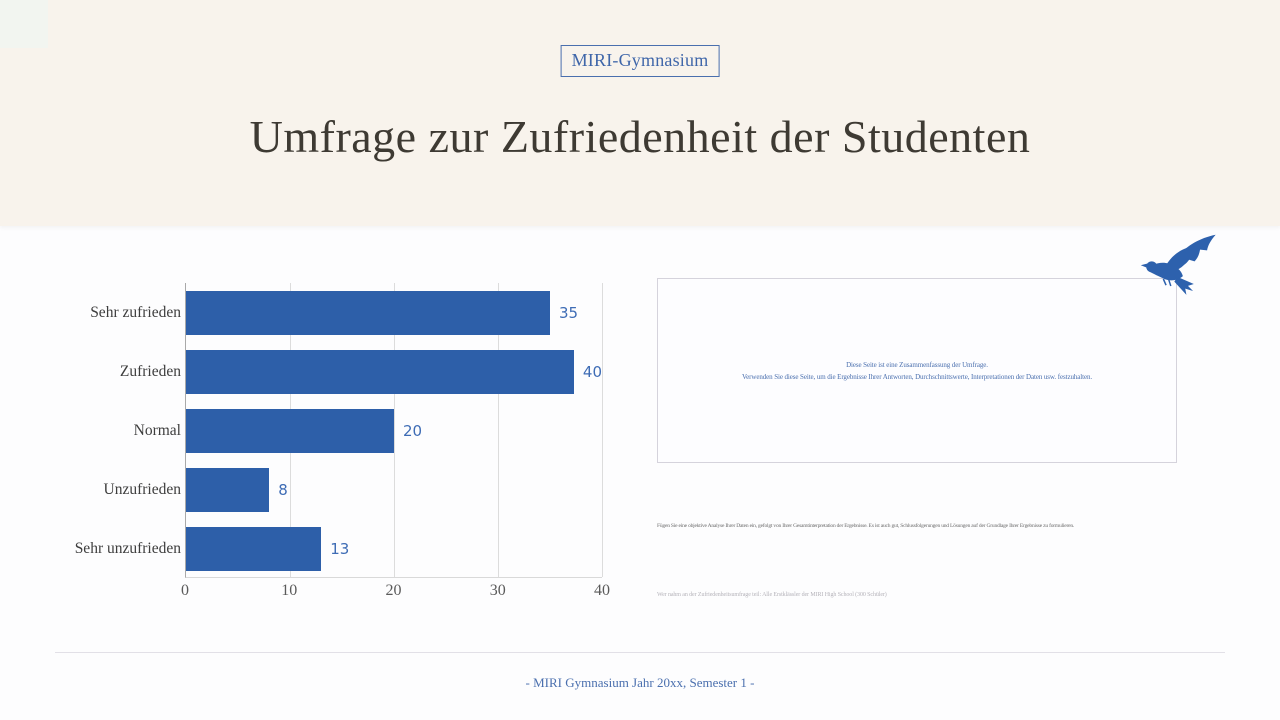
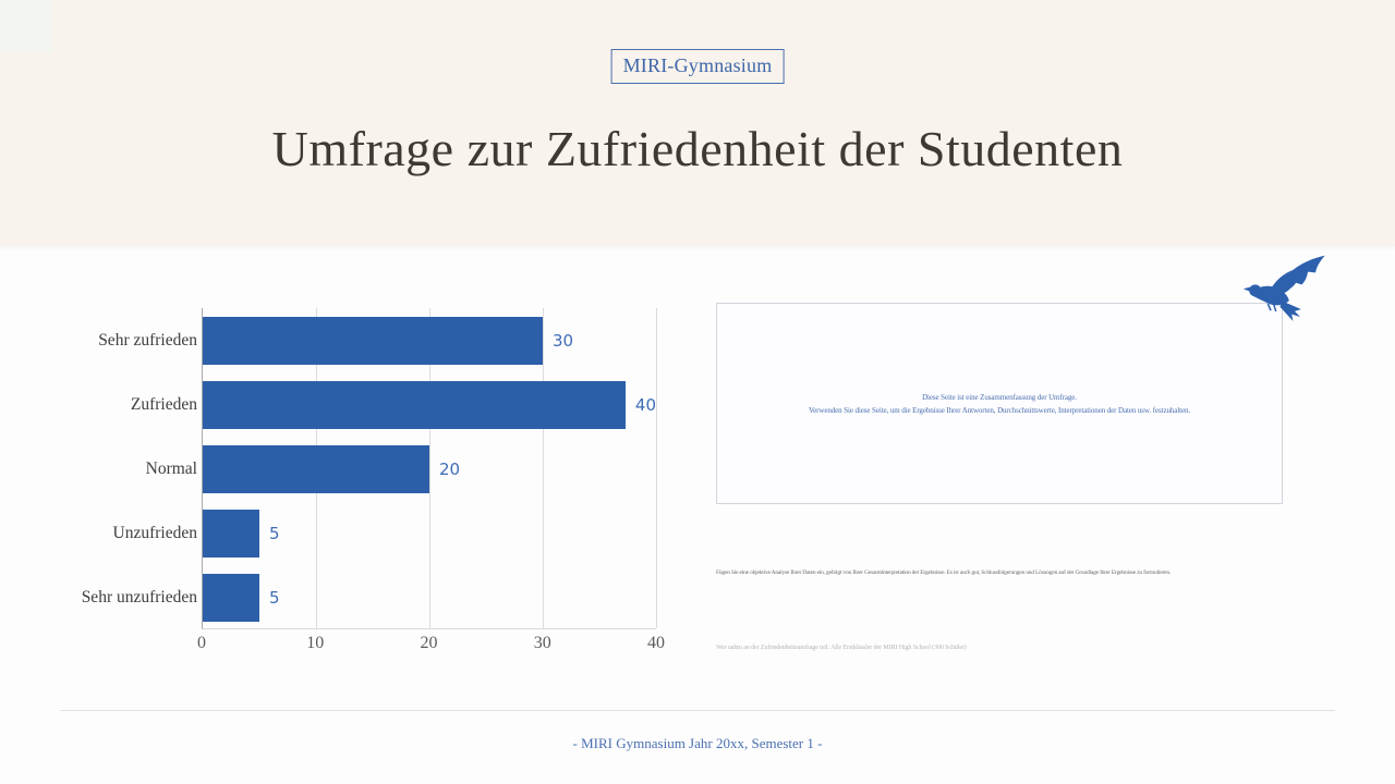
Sehr zufrieden: 35 -> 30
Unzufrieden: 8 -> 5
Sehr unzufrieden: 13 -> 5
